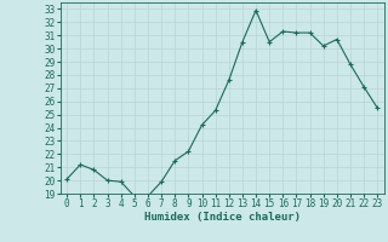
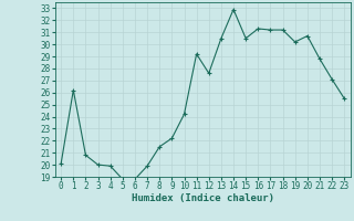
1: 21.2 -> 26.2
11: 25.3 -> 29.2
